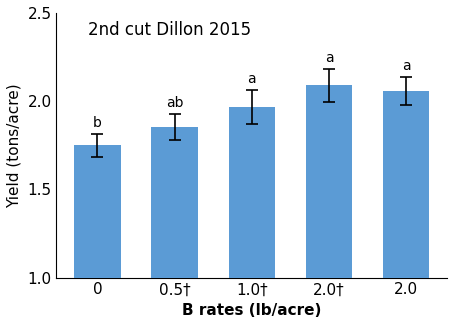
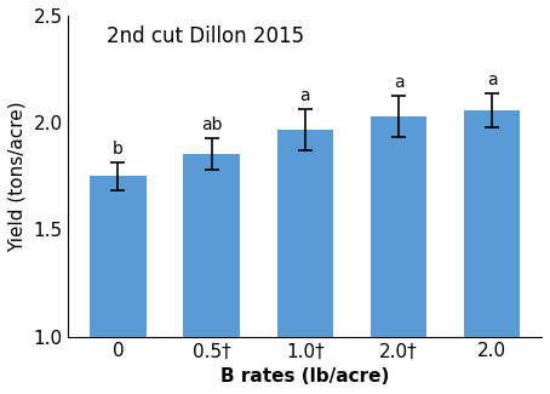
2.0†: 2.09 -> 2.03
